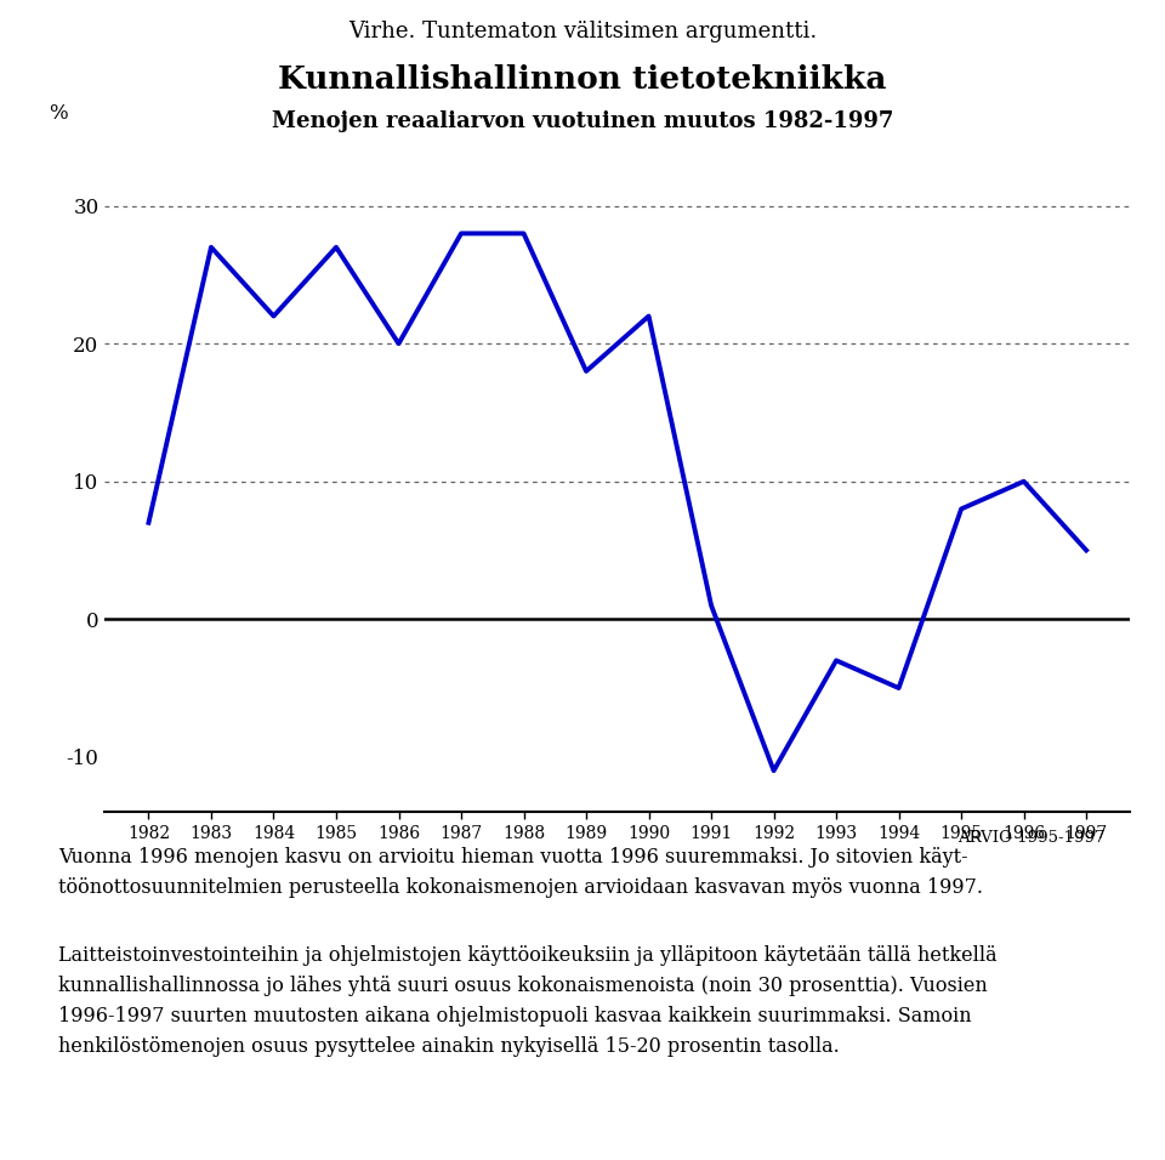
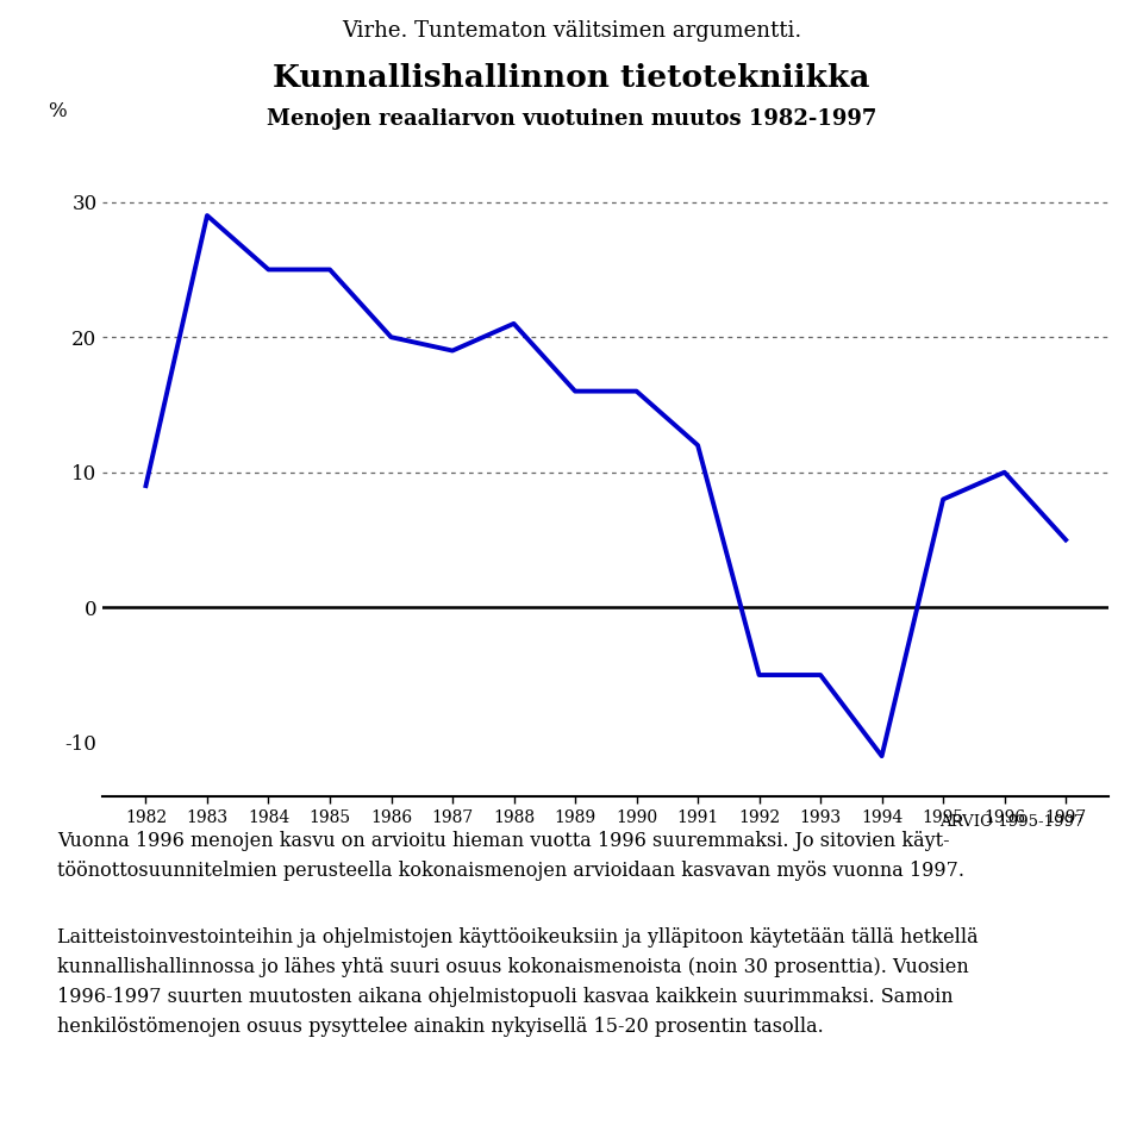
1982: 7 -> 9
1983: 27 -> 29
1984: 22 -> 25
1985: 27 -> 25
1987: 28 -> 19
1988: 28 -> 21
1989: 18 -> 16
1990: 22 -> 16
1991: 1 -> 12
1992: -11 -> -5
1993: -3 -> -5
1994: -5 -> -11
